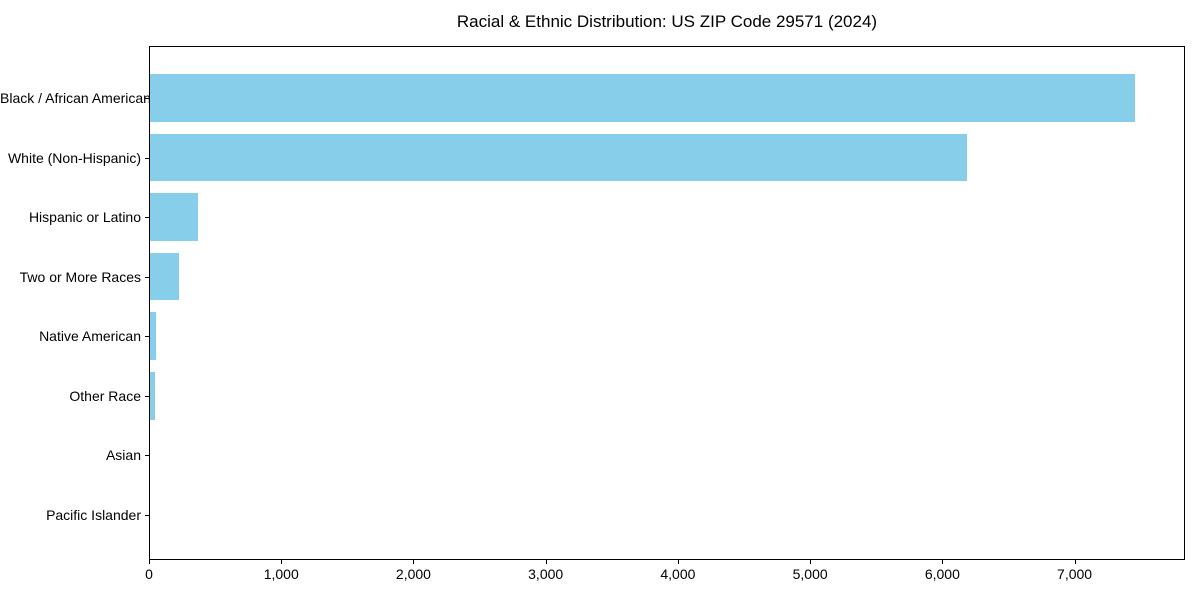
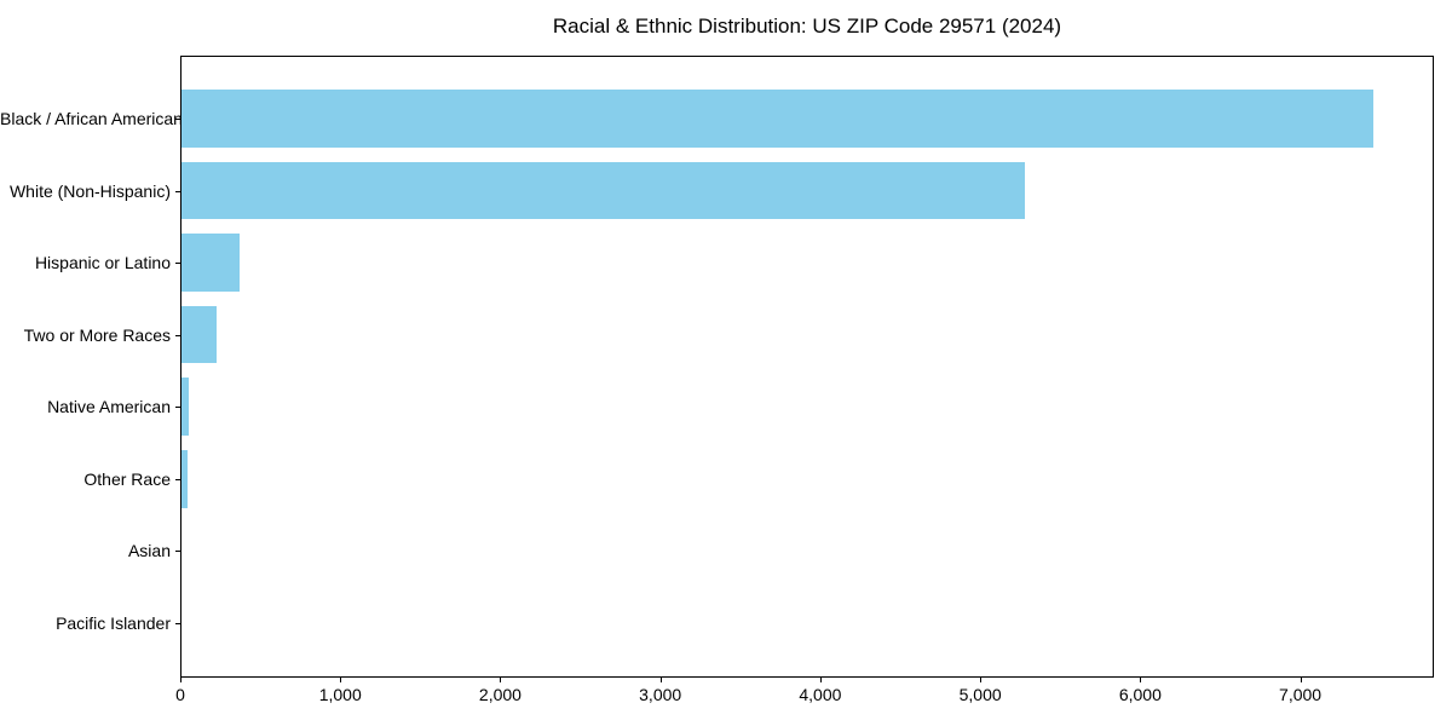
White (Non-Hispanic): 6180 -> 5270
